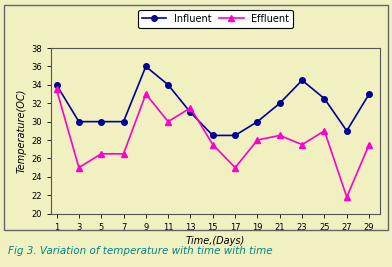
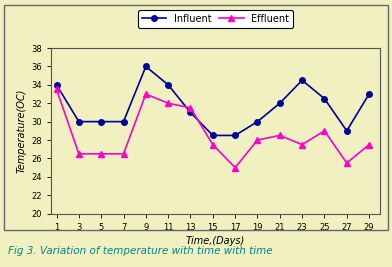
Effluent/3: 25.0 -> 26.5
Effluent/11: 30.0 -> 32.0
Effluent/27: 21.8 -> 25.5
